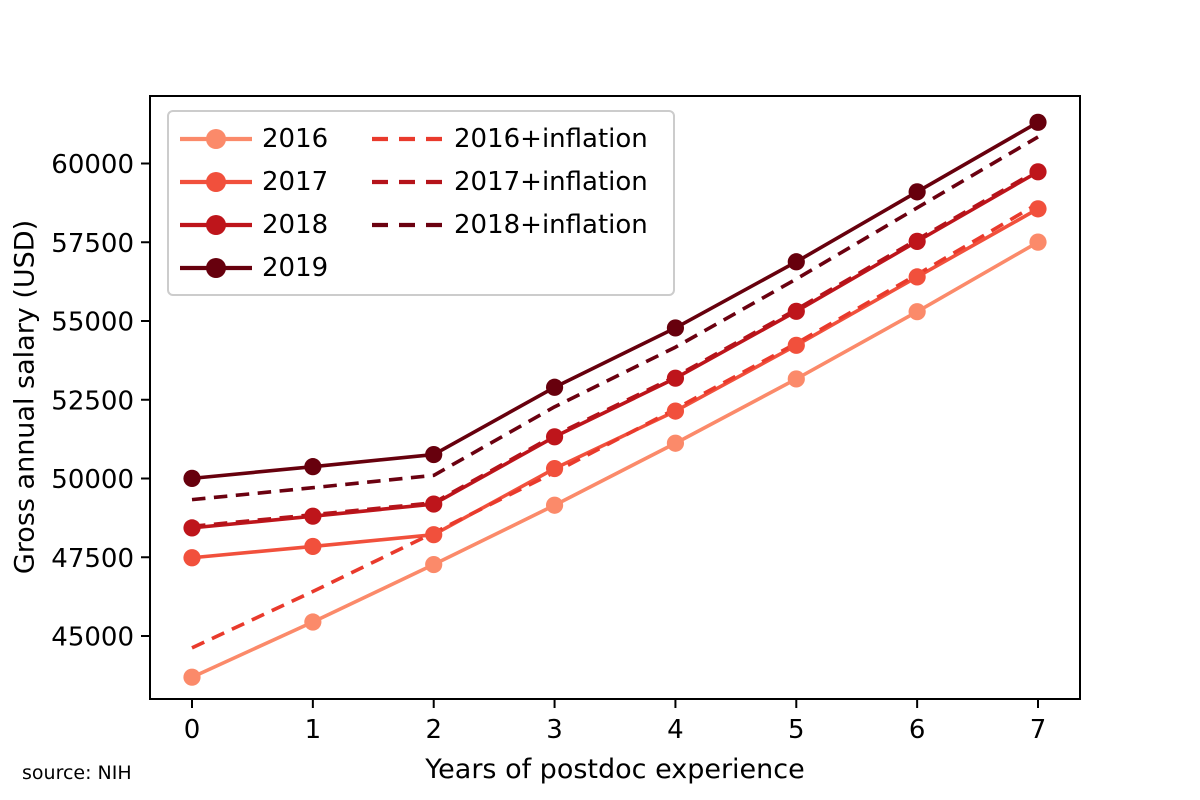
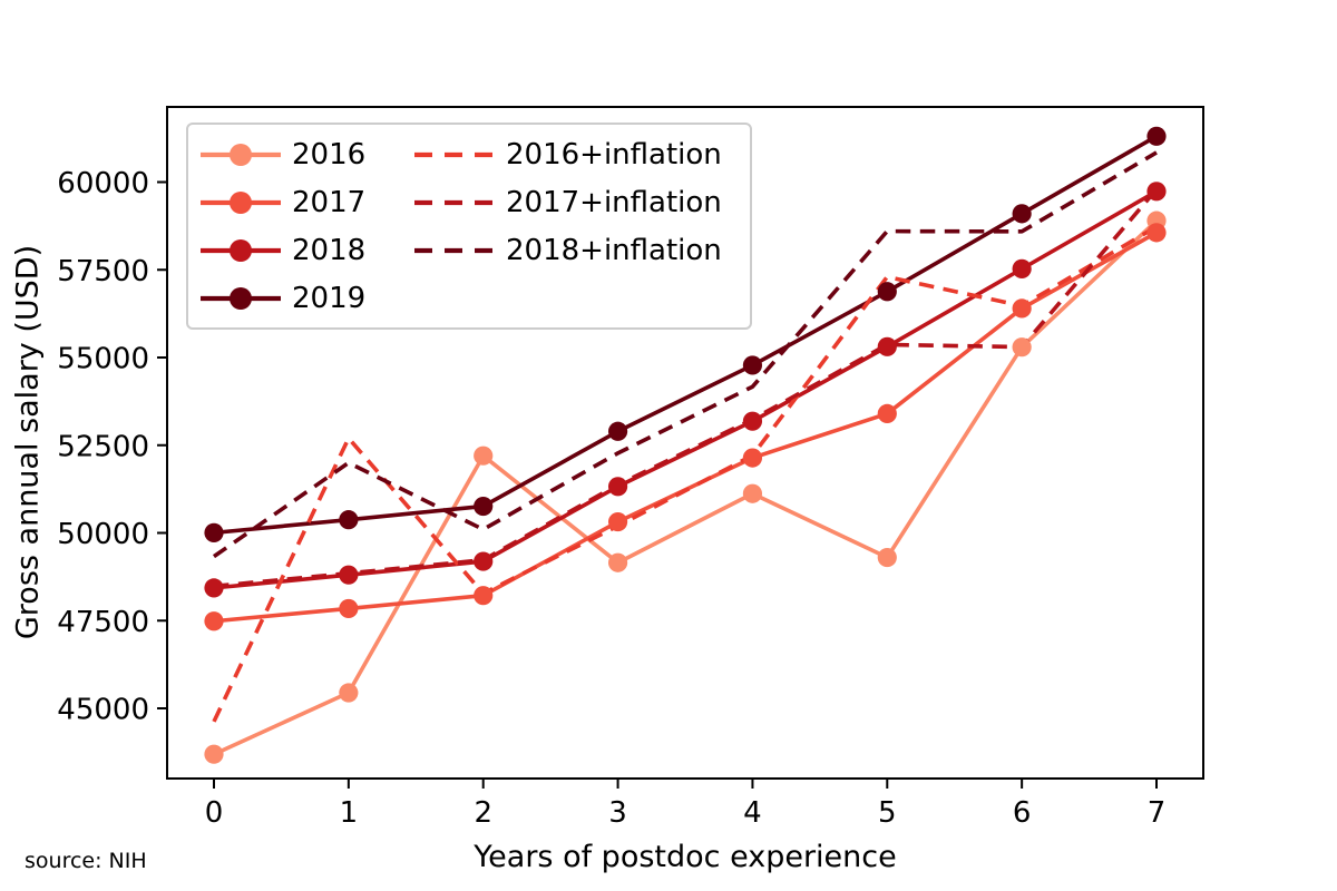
2016+inflation/1: 46400 -> 52700
2018+inflation/1: 49700 -> 52000
2016/2: 47300 -> 52200
2016/5: 53200 -> 49300
2017/5: 54200 -> 53400
2016+inflation/5: 54300 -> 57300
2018+inflation/5: 56300 -> 58600
2017+inflation/6: 57600 -> 55300
2016/7: 57500 -> 58900
